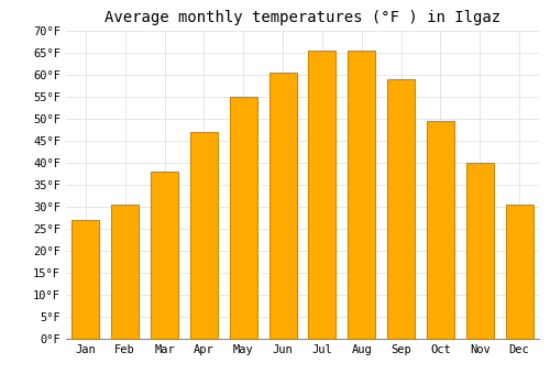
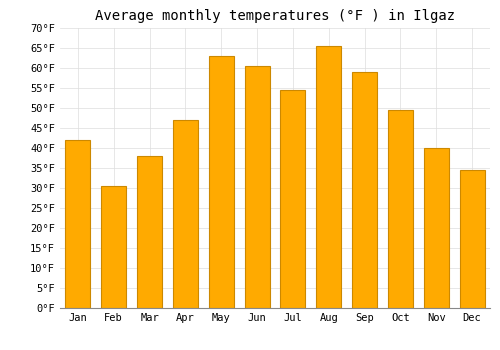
Jan: 27.0°F -> 42.0°F
May: 55.0°F -> 63.0°F
Jul: 65.5°F -> 54.5°F
Dec: 30.5°F -> 34.5°F
